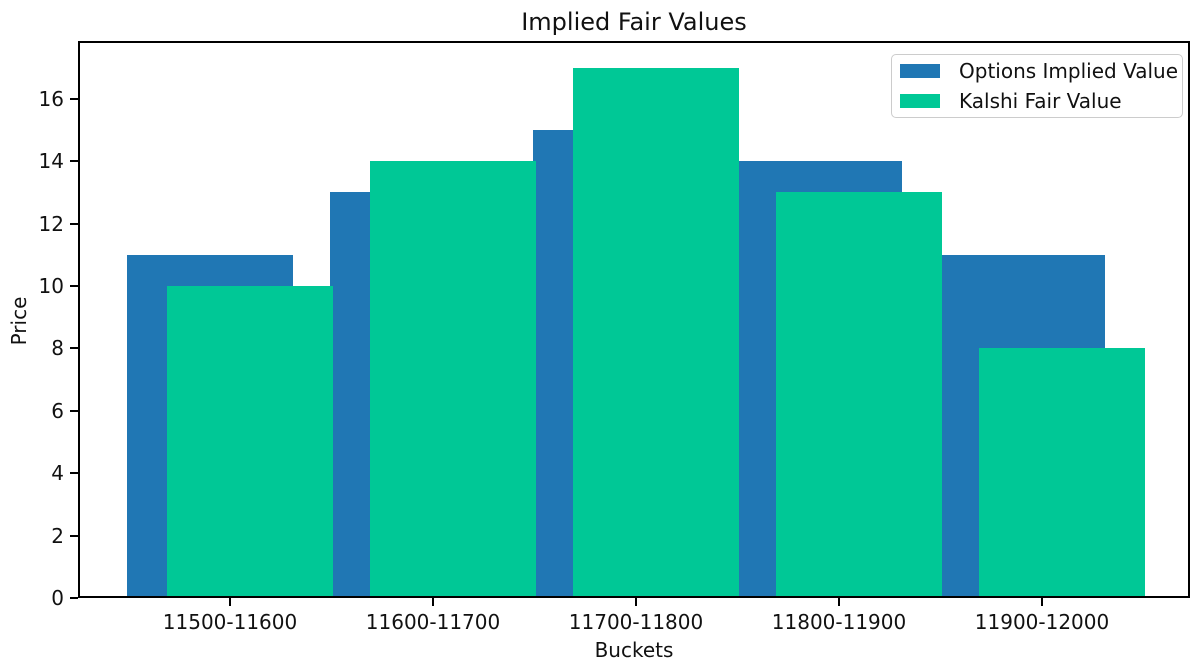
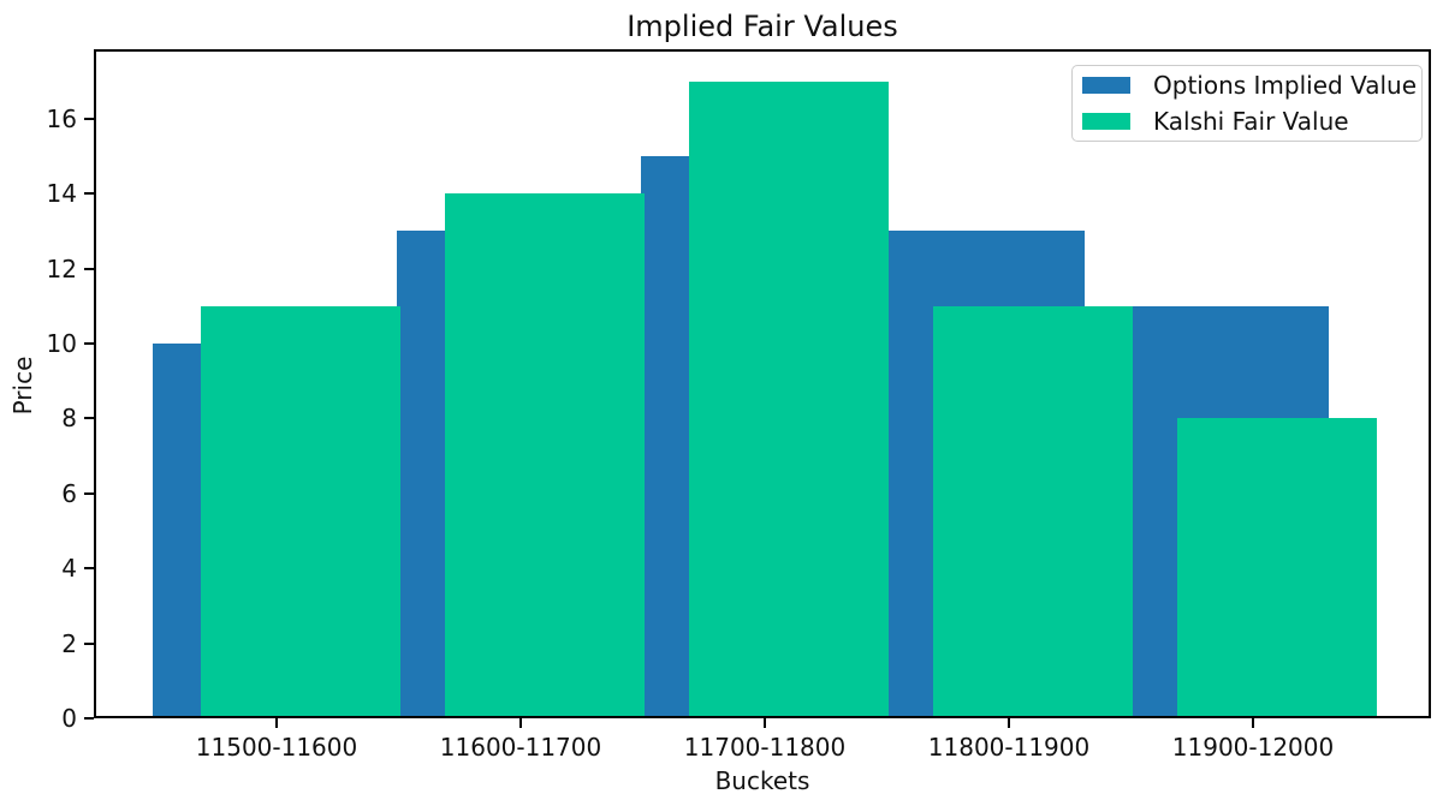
Options Implied Value/11500-11600: 11 -> 10
Kalshi Fair Value/11500-11600: 10 -> 11
Options Implied Value/11800-11900: 14 -> 13
Kalshi Fair Value/11800-11900: 13 -> 11
